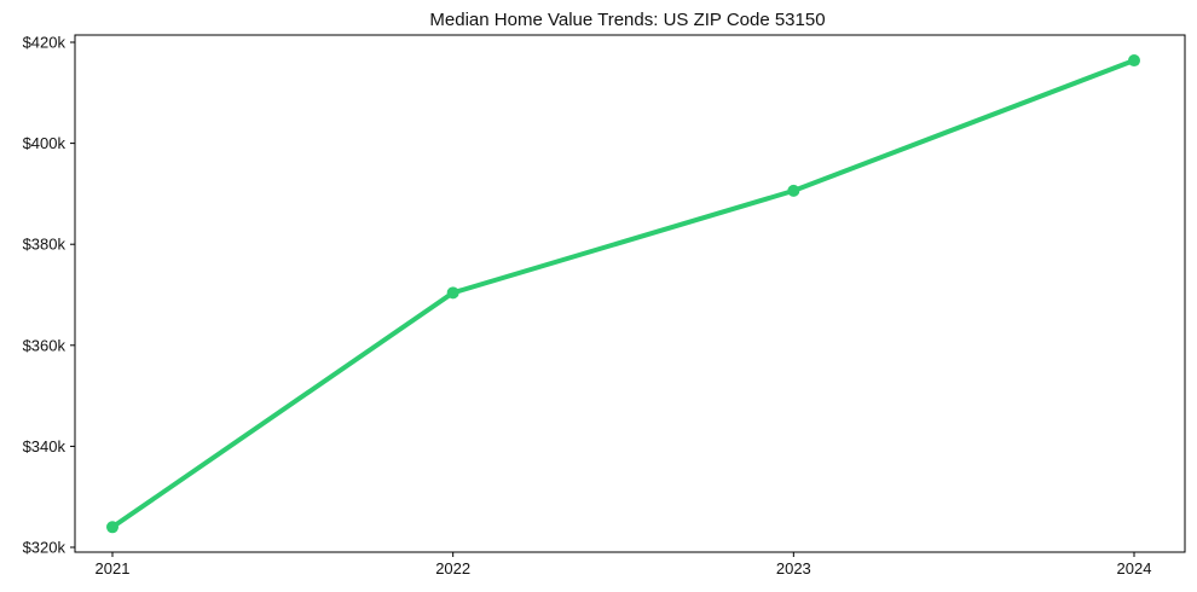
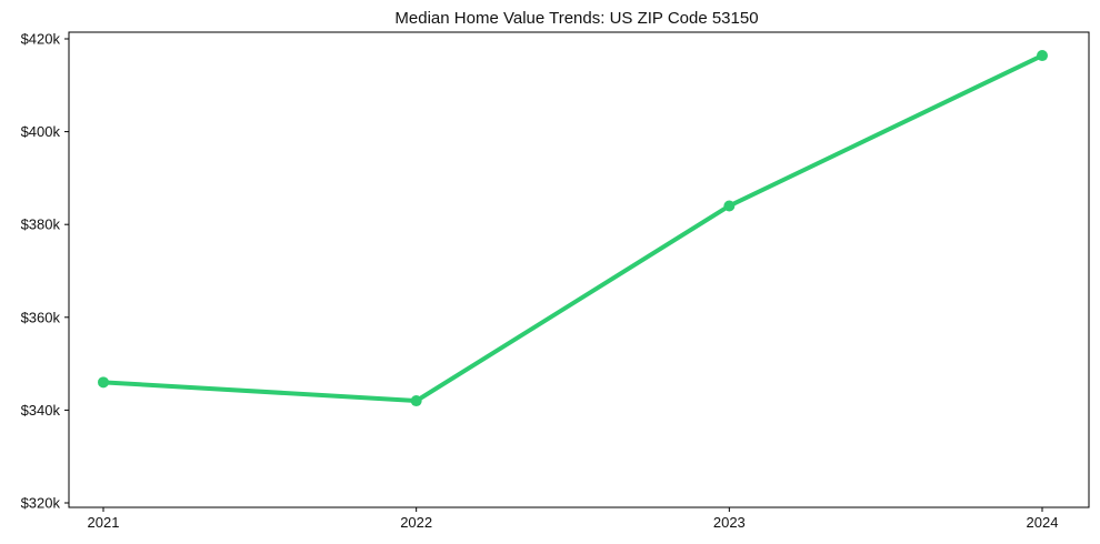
2021: $324k -> $346k
2022: $370k -> $342k
2023: $391k -> $384k
